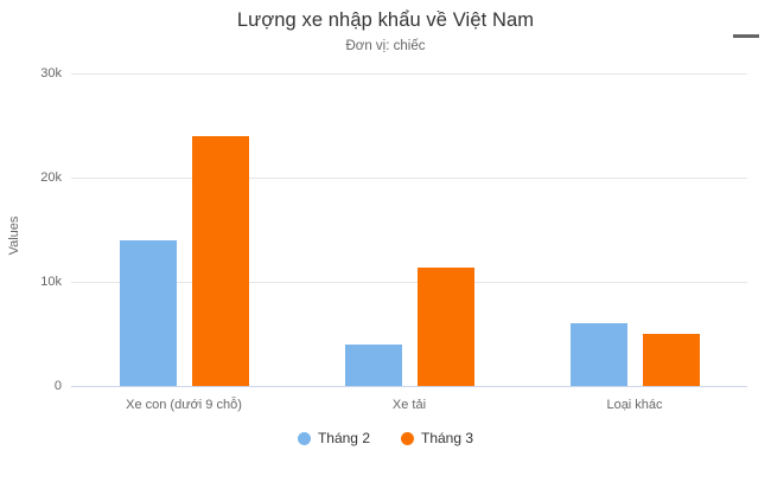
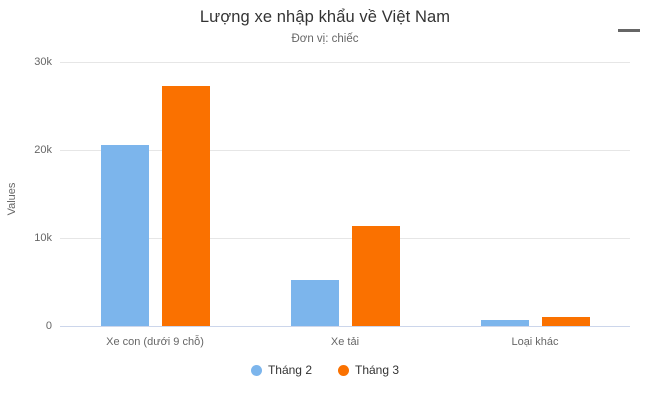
Tháng 2/Xe con (dưới 9 chỗ): 14k -> 21k
Tháng 3/Xe con (dưới 9 chỗ): 24k -> 27k
Tháng 2/Xe tải: 4k -> 5k
Tháng 2/Loại khác: 6k -> 1k
Tháng 3/Loại khác: 5k -> 1k
